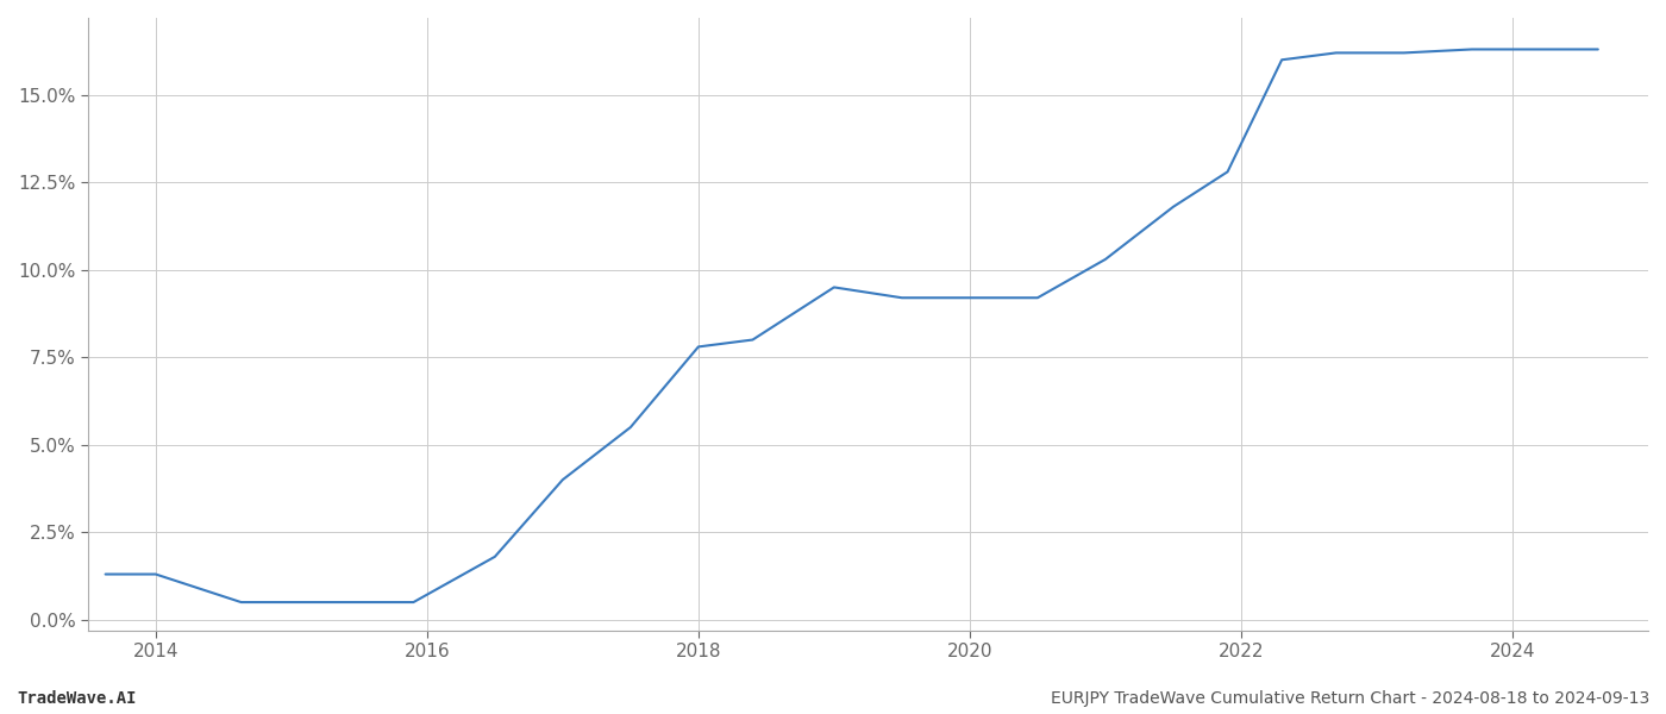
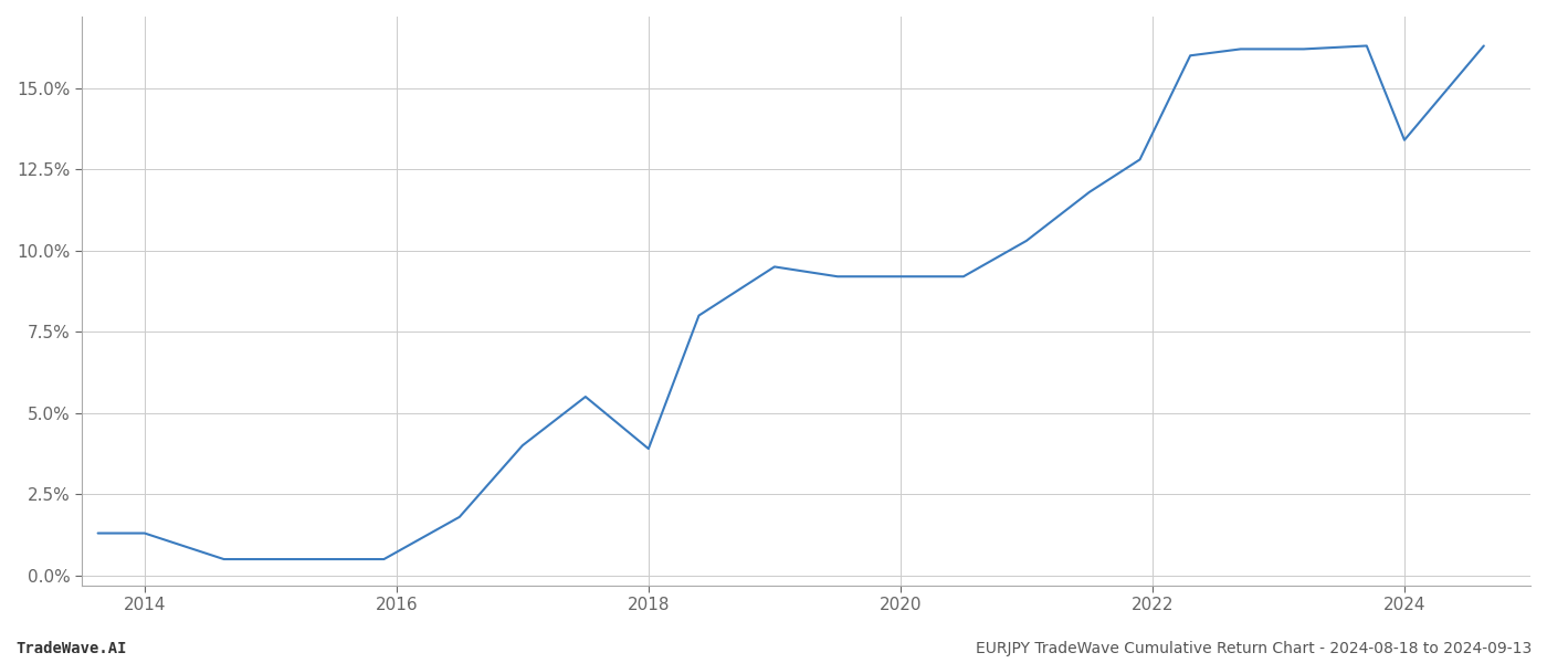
2018: 7.8% -> 3.9%
2024: 16.3% -> 13.4%
